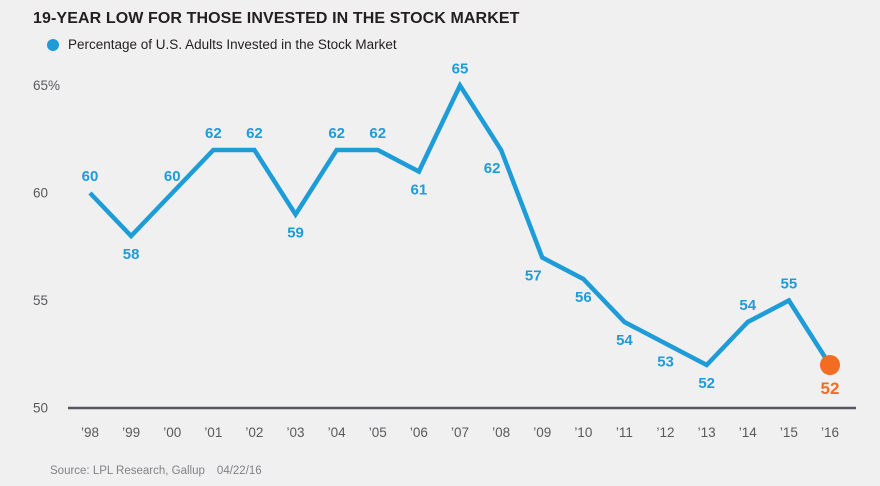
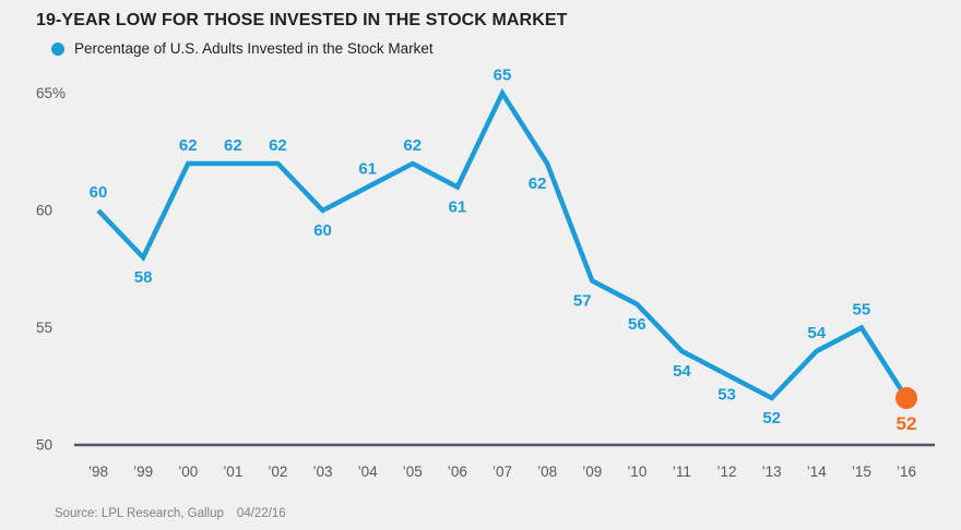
’00: 60 -> 62
’03: 59 -> 60
’04: 62 -> 61
